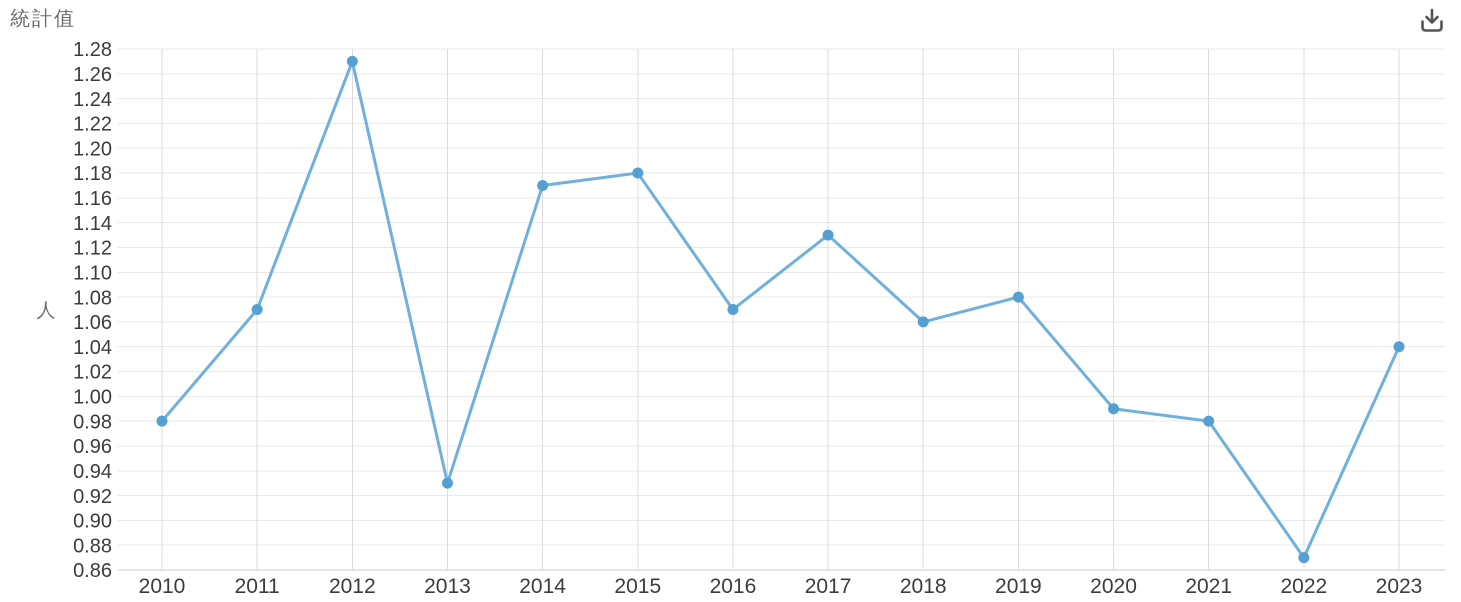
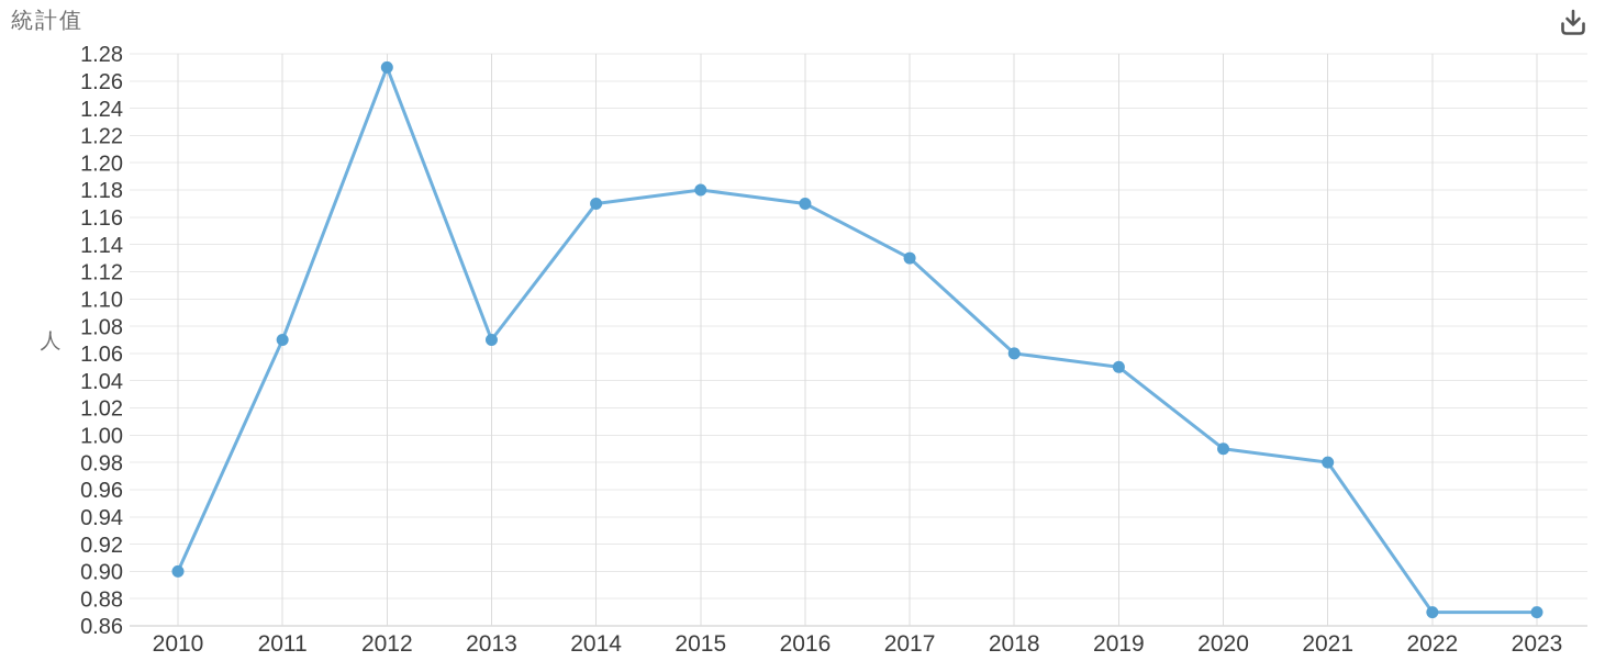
2010: 0.98 -> 0.90
2013: 0.93 -> 1.07
2016: 1.07 -> 1.17
2019: 1.08 -> 1.05
2023: 1.04 -> 0.87
